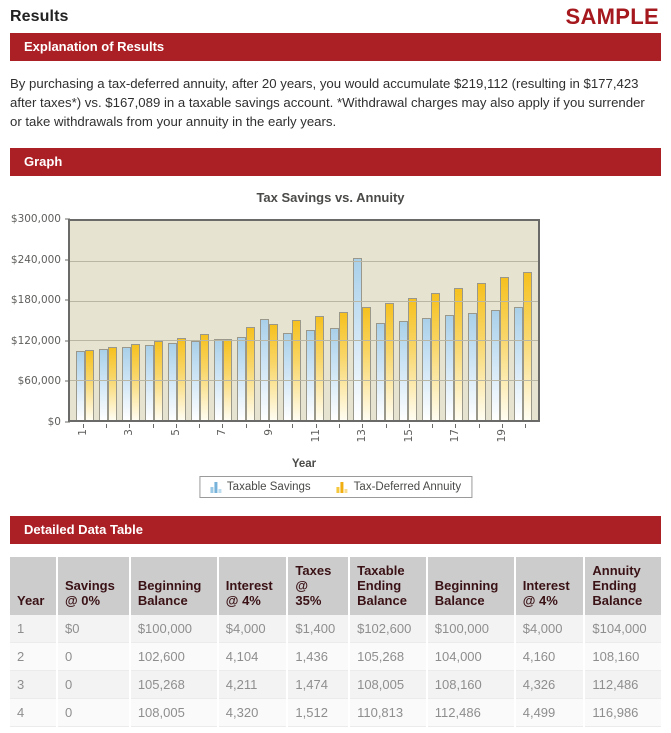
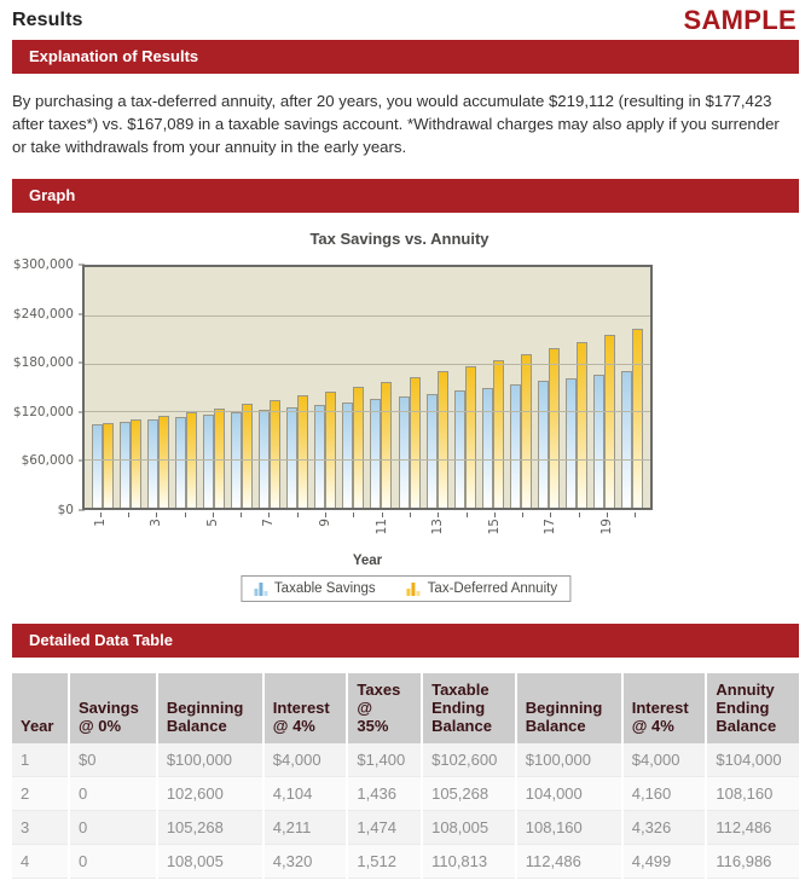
Tax-Deferred Annuity/7: $120000 -> $130000
Taxable Savings/9: $150000 -> $130000
Taxable Savings/13: $240000 -> $140000
